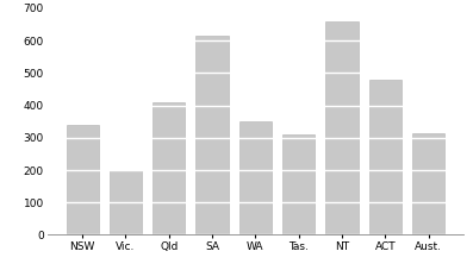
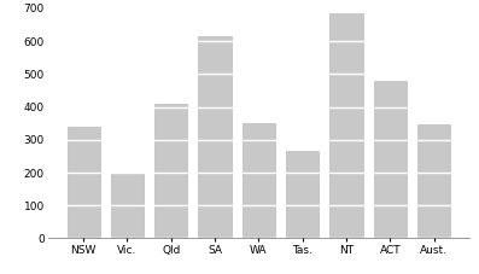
Tas.: 310 -> 265
NT: 660 -> 685
Aust.: 315 -> 348
